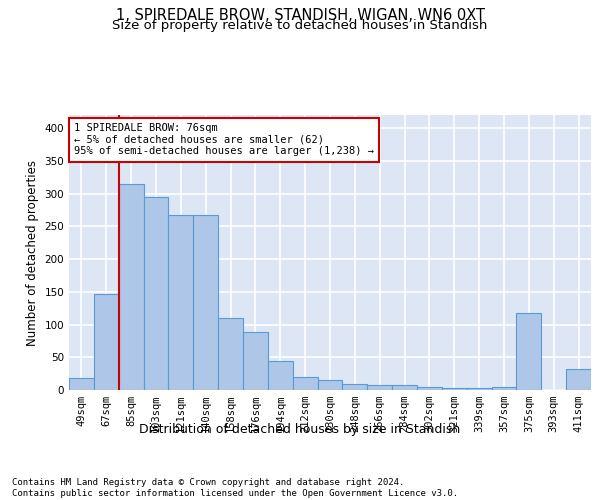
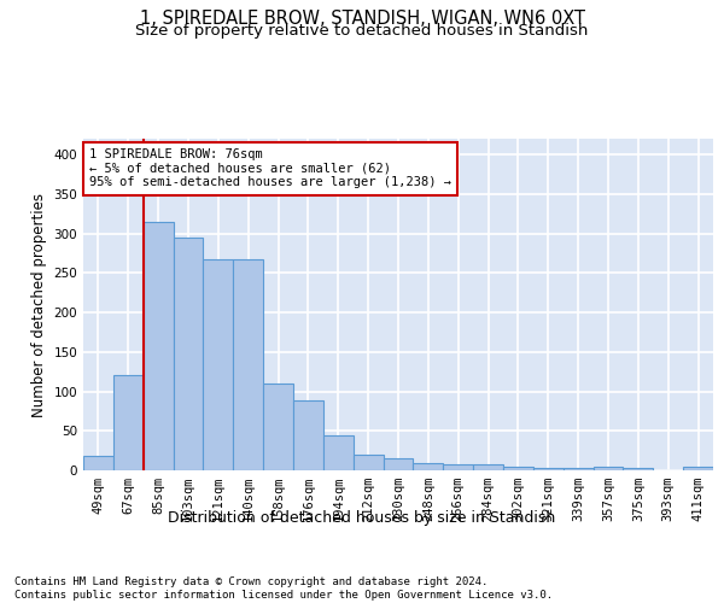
67sqm: 146 -> 120
375sqm: 118 -> 3
411sqm: 32 -> 4
